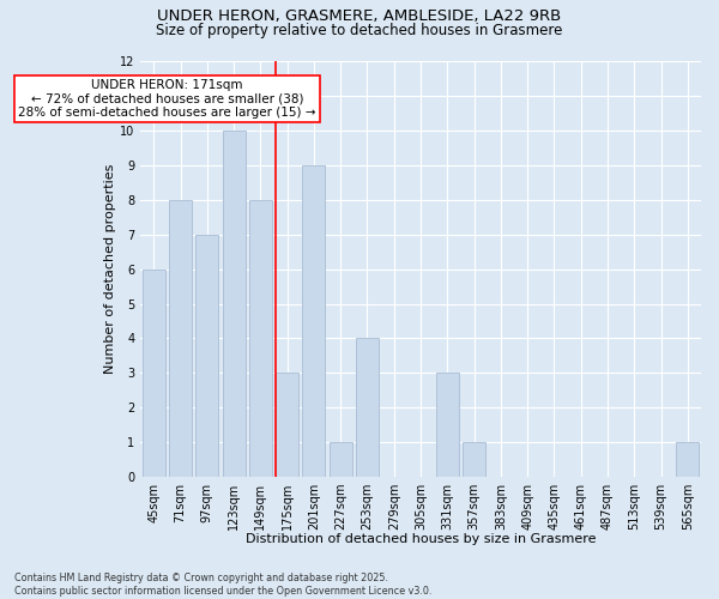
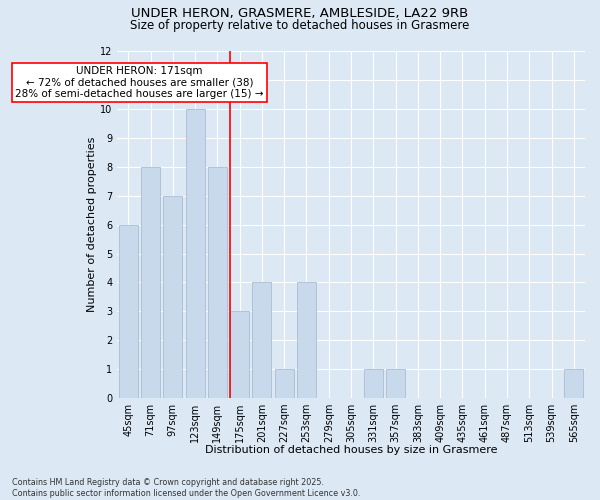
201sqm: 9 -> 4
331sqm: 3 -> 1
